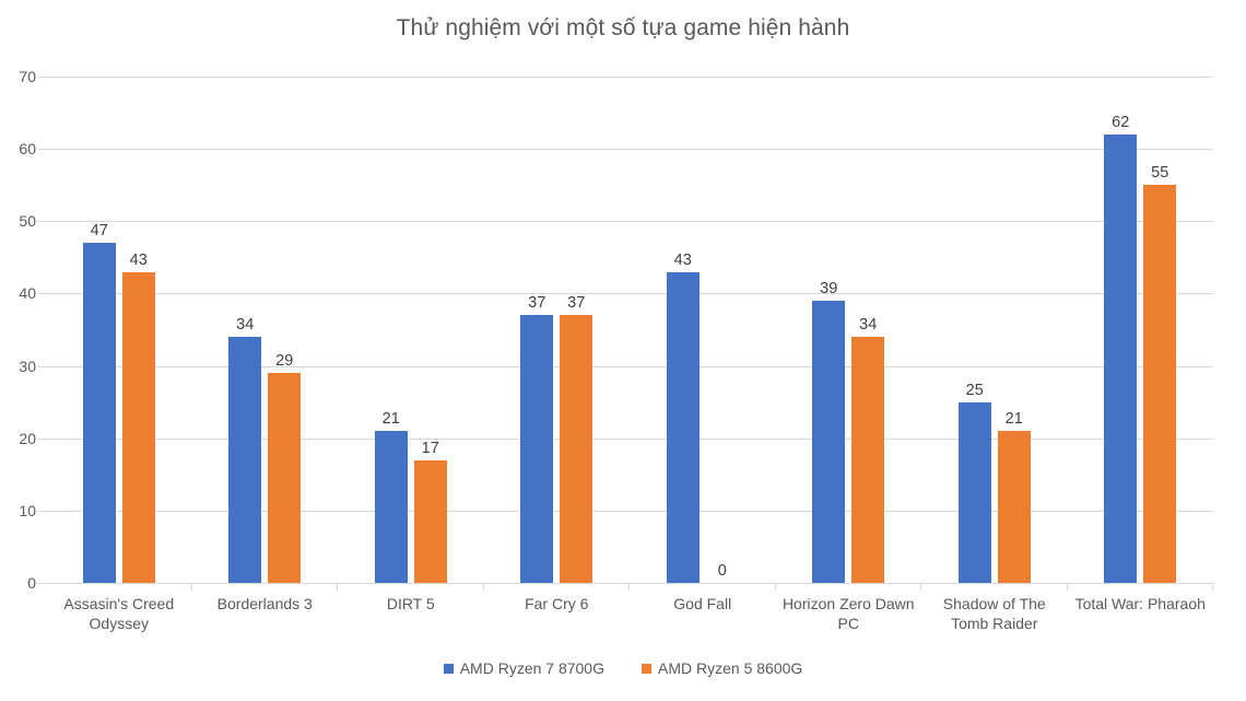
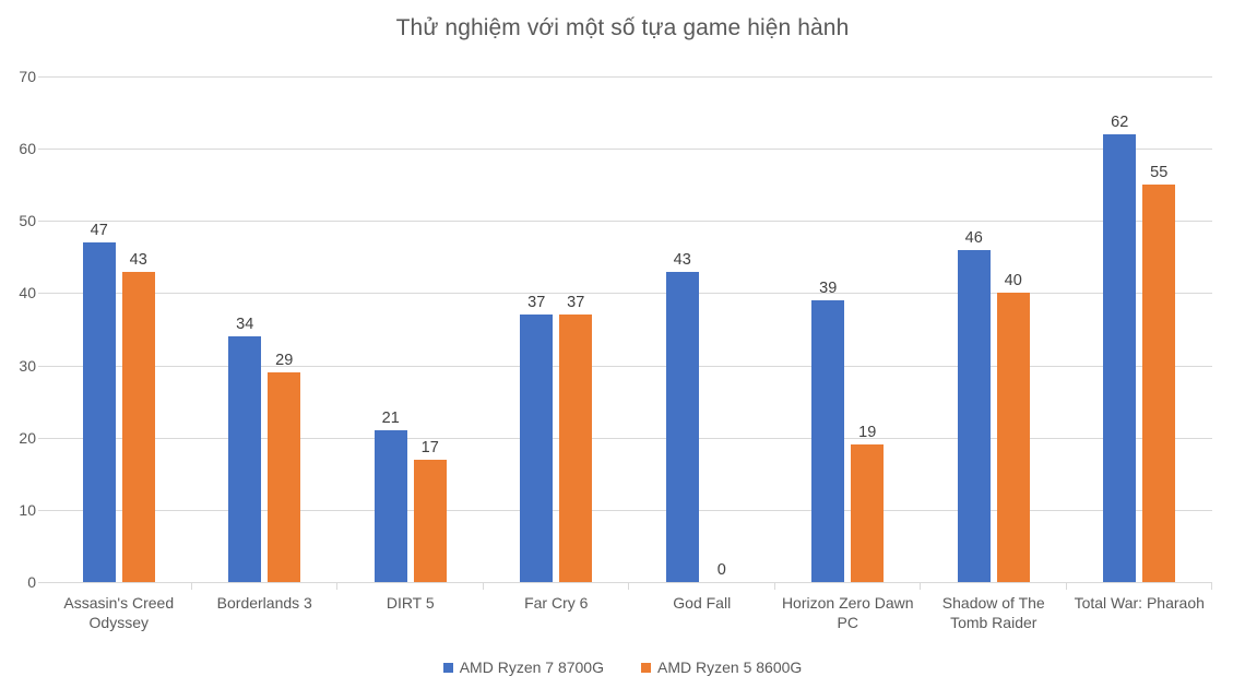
AMD Ryzen 5 8600G/Horizon Zero Dawn PC: 34 -> 19
AMD Ryzen 7 8700G/Shadow of The Tomb Raider: 25 -> 46
AMD Ryzen 5 8600G/Shadow of The Tomb Raider: 21 -> 40
